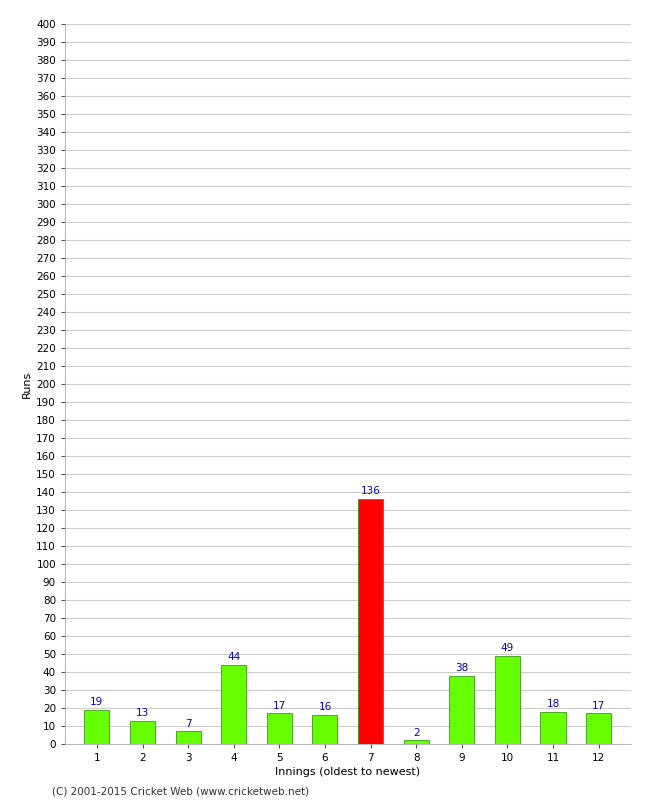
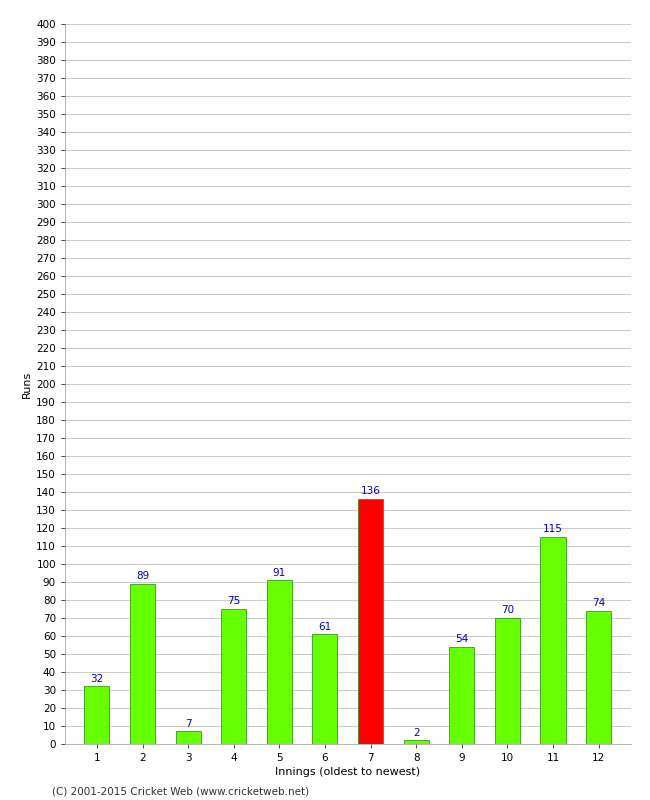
1: 19 -> 32
2: 13 -> 89
4: 44 -> 75
5: 17 -> 91
6: 16 -> 61
9: 38 -> 54
10: 49 -> 70
11: 18 -> 115
12: 17 -> 74
